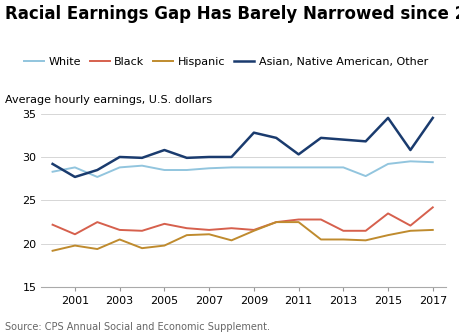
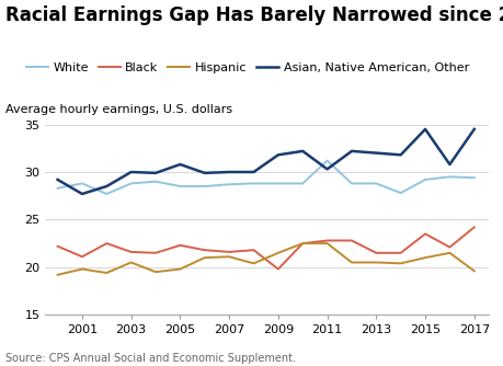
Black/2009: 21.6 -> 19.8
Asian, Native American, Other/2009: 32.8 -> 31.8
White/2011: 28.8 -> 31.2
Hispanic/2017: 21.6 -> 19.6
